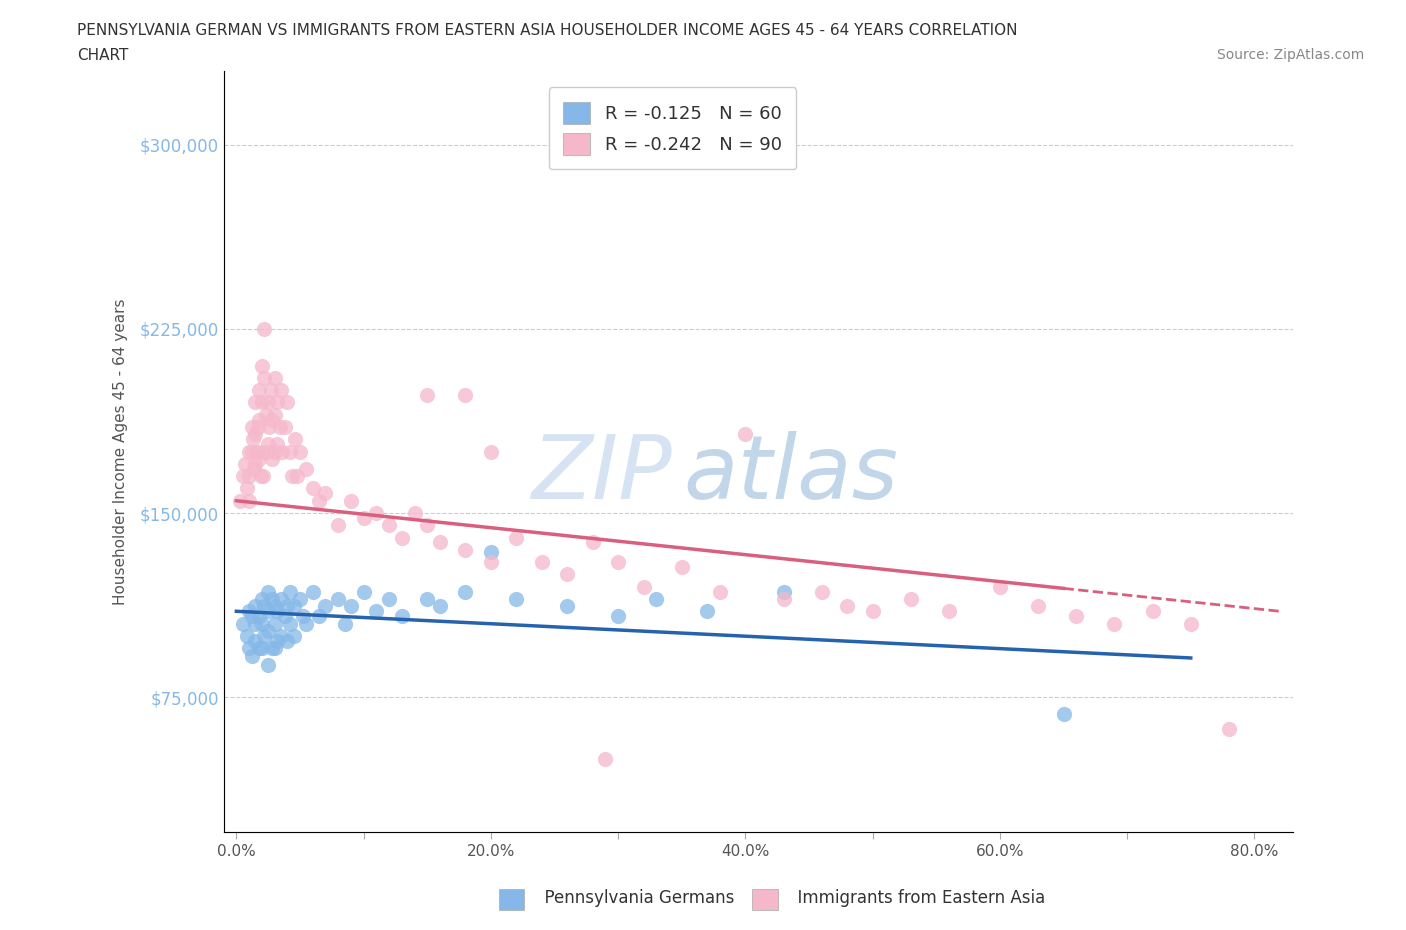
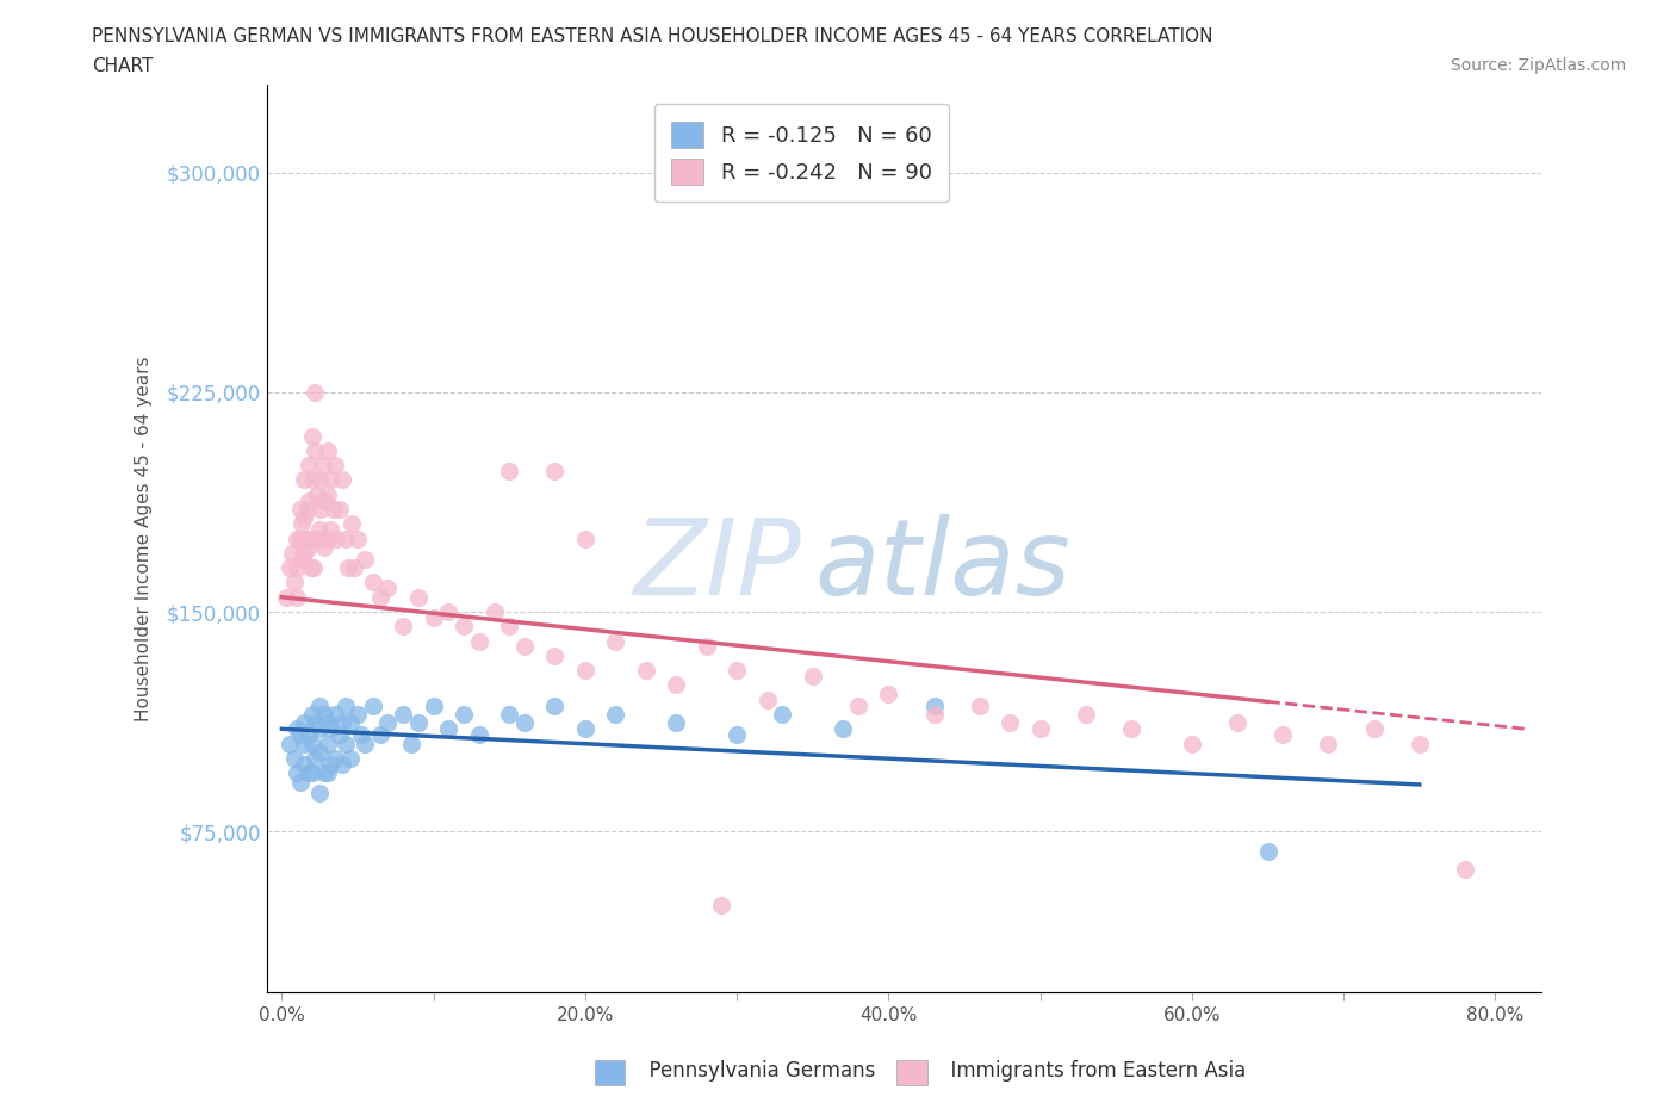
R = -0.125 N = 60/20.0%: $134,000 -> $110,000
R = -0.242 N = 90/40.0%: $182,000 -> $122,000
R = -0.242 N = 90/60.0%: $120,000 -> $105,000
